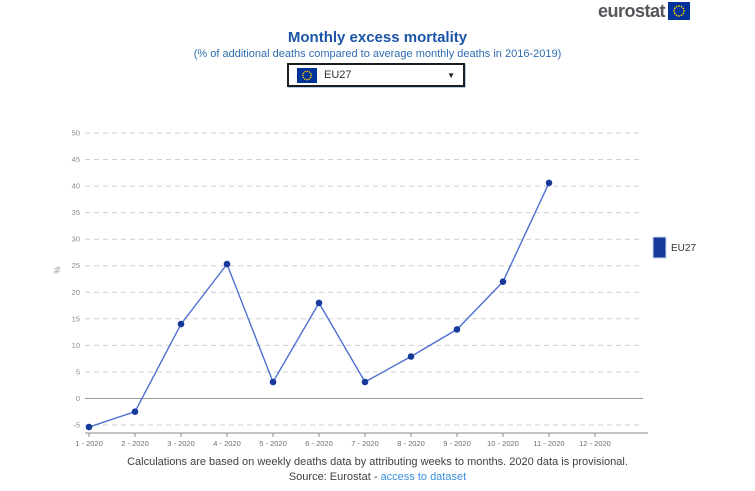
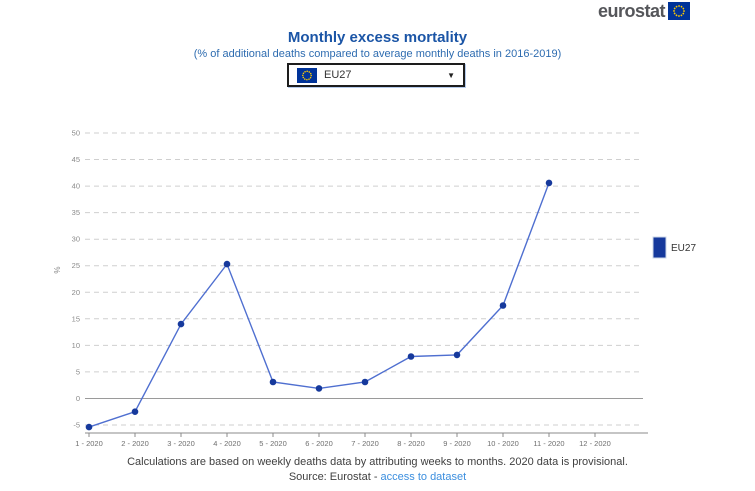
6 - 2020: 18 -> 2
9 - 2020: 13 -> 8
10 - 2020: 22 -> 18
